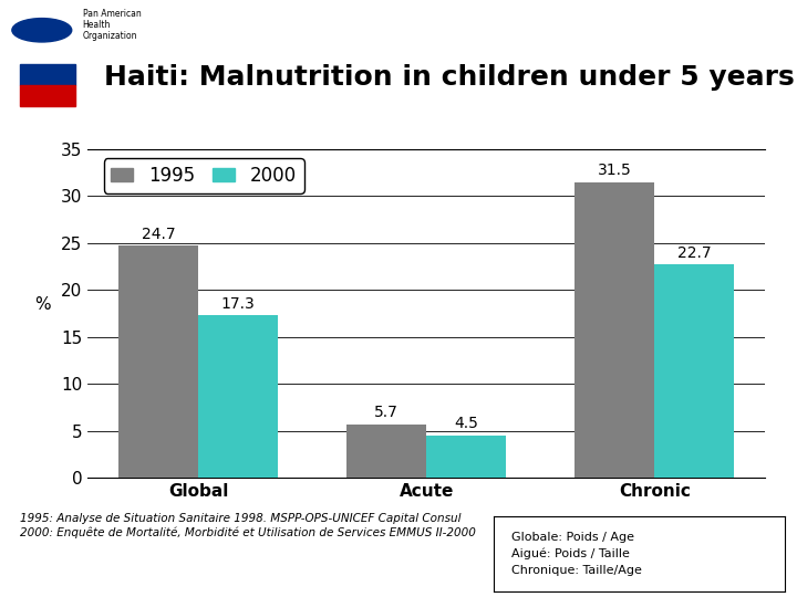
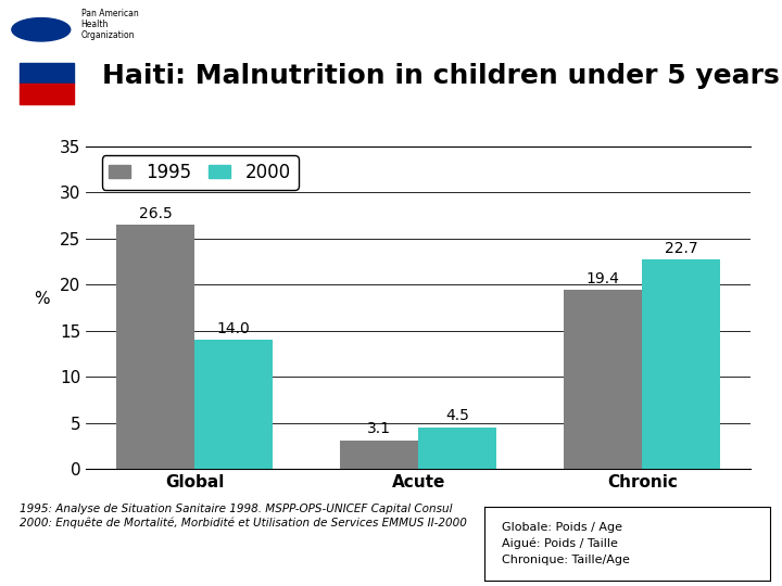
1995/Global: 24.7 -> 26.5
2000/Global: 17.3 -> 14.0
1995/Acute: 5.7 -> 3.1
1995/Chronic: 31.5 -> 19.4
